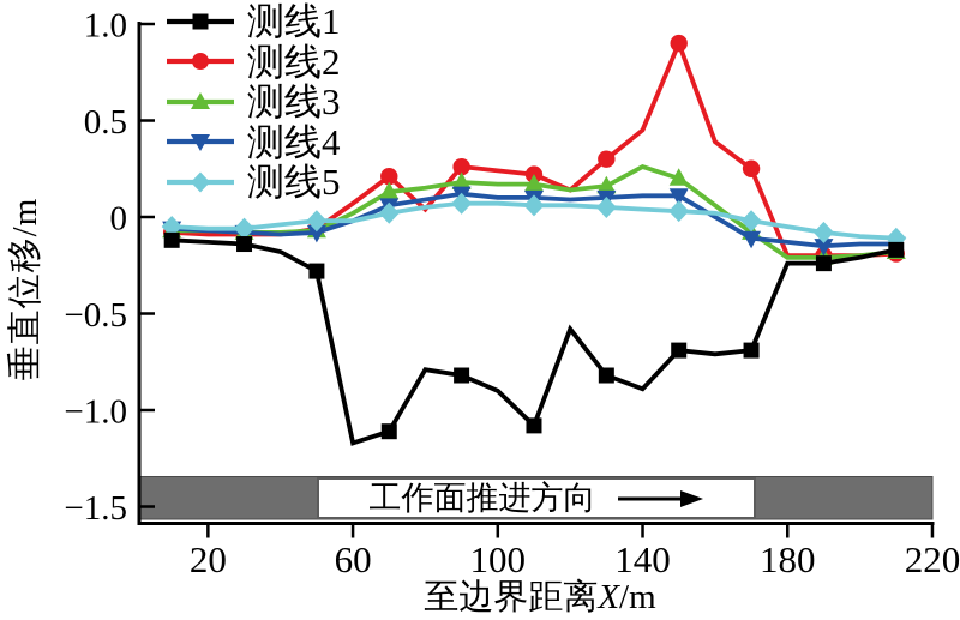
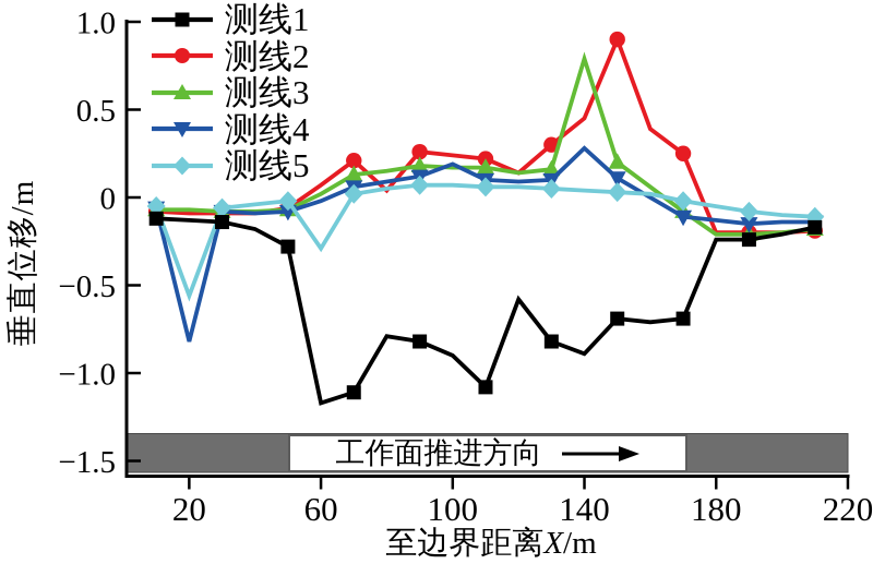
测线4/20: -0.07 -> -0.82
测线5/20: -0.06 -> -0.56
测线5/60: -0.02 -> -0.29
测线4/100: 0.10 -> 0.19
测线3/140: 0.26 -> 0.79
测线4/140: 0.11 -> 0.28
